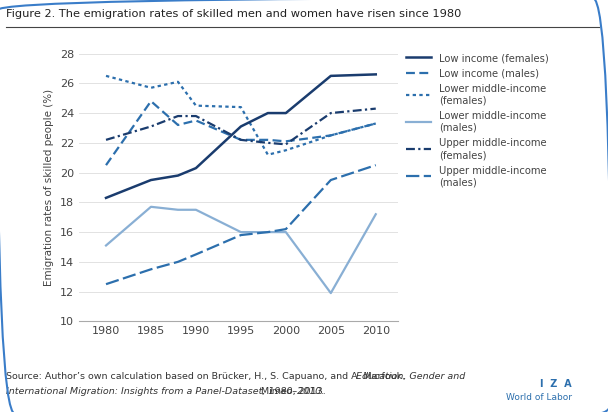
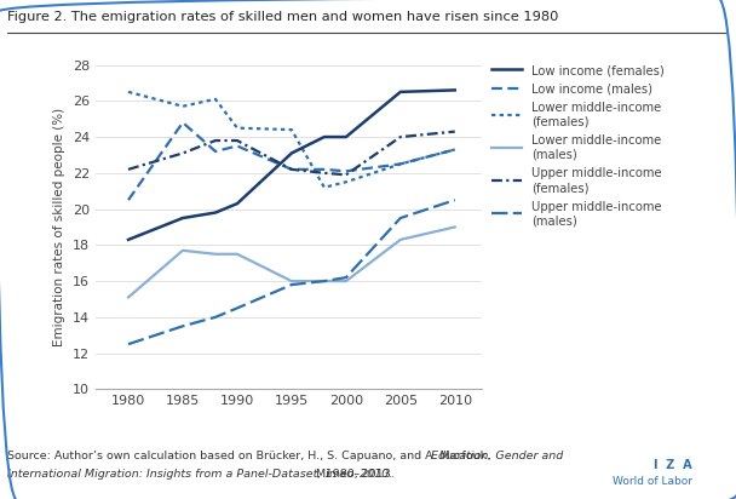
Lower middle-income (males)/2005: 11.9 -> 18.3
Lower middle-income (males)/2010: 17.2 -> 19.0
